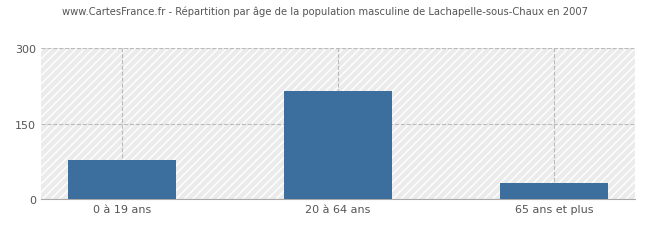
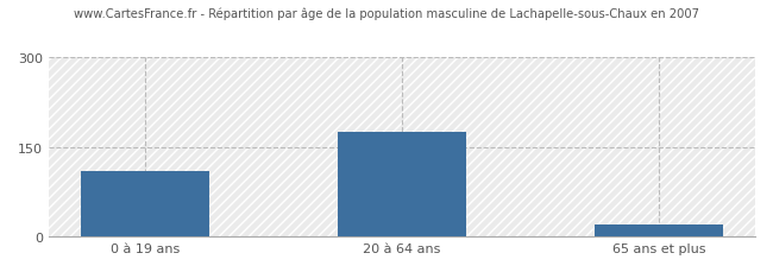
0 à 19 ans: 78 -> 110
20 à 64 ans: 214 -> 175
65 ans et plus: 32 -> 20
